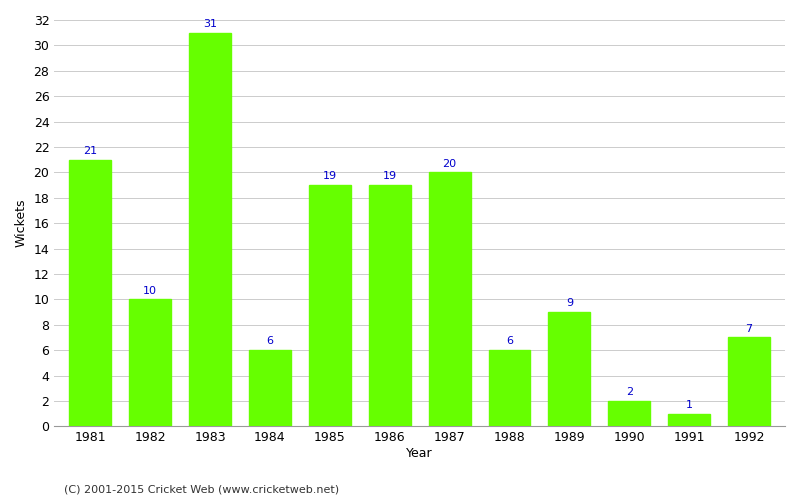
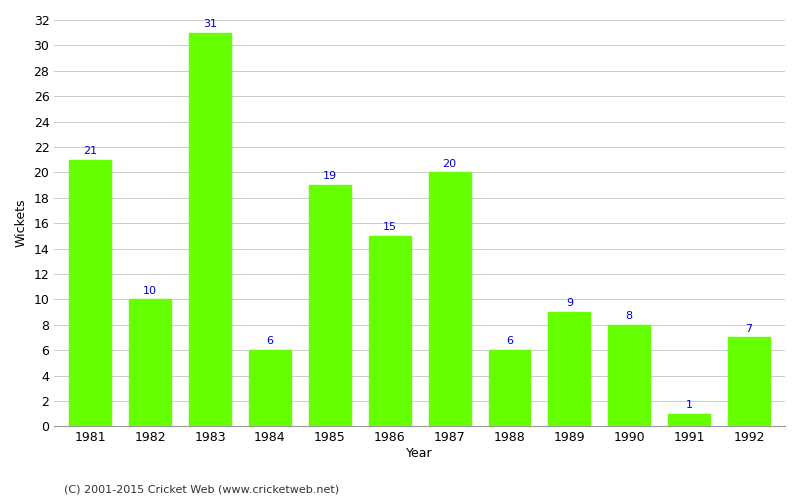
1986: 19 -> 15
1990: 2 -> 8
